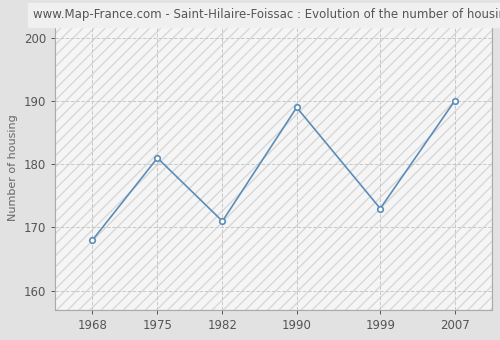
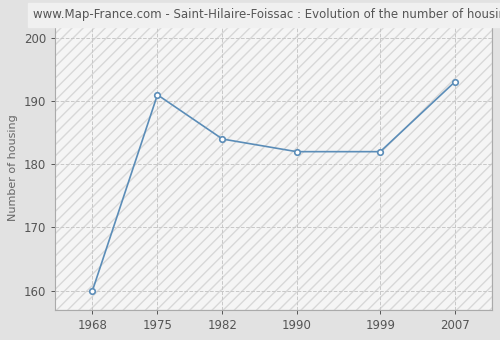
1968: 168 -> 160
1975: 181 -> 191
1982: 171 -> 184
1990: 189 -> 182
1999: 173 -> 182
2007: 190 -> 193
